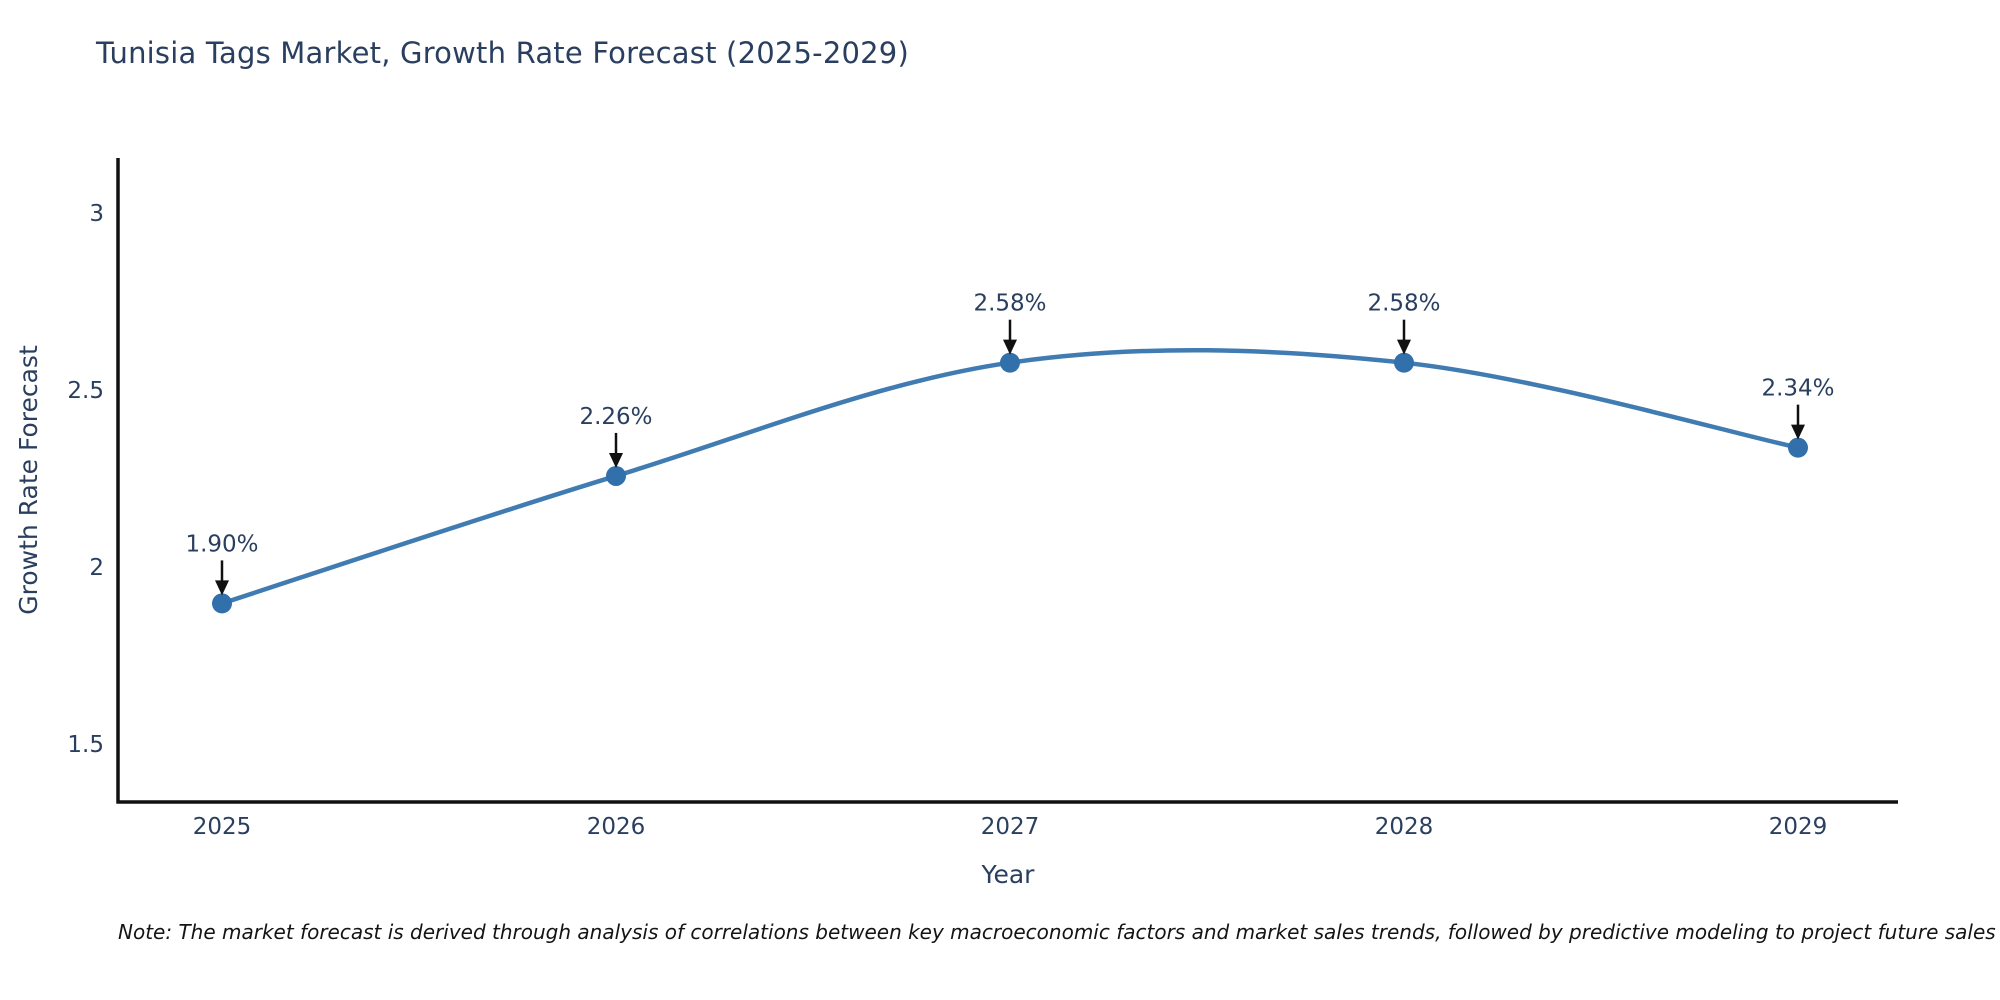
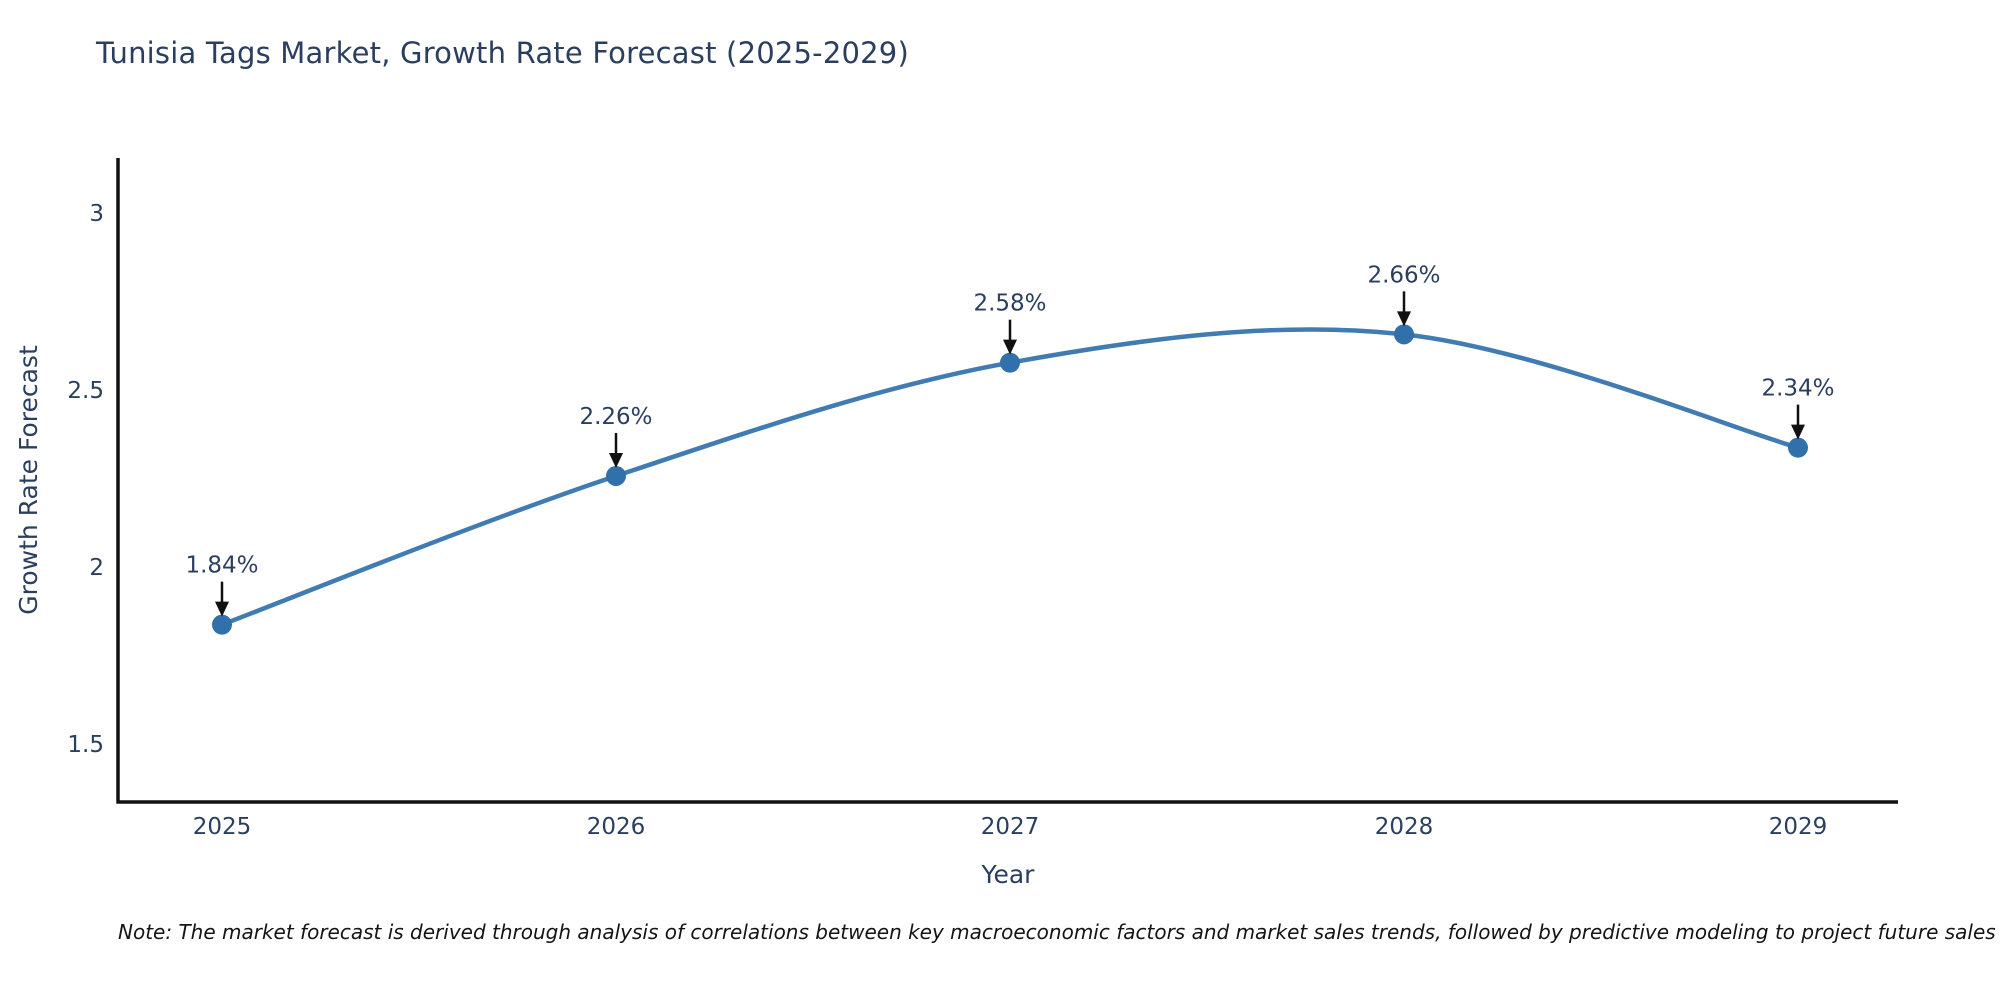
2025: 1.90% -> 1.84%
2028: 2.58% -> 2.66%
